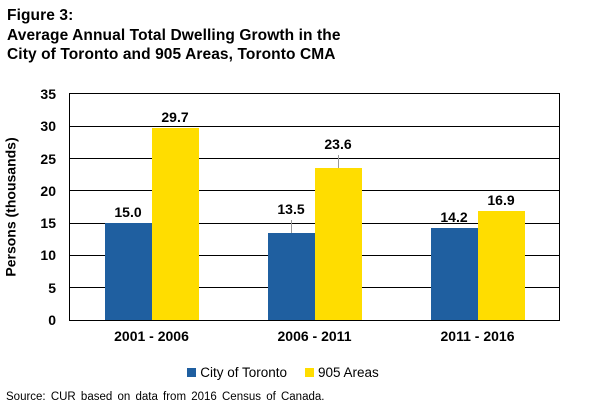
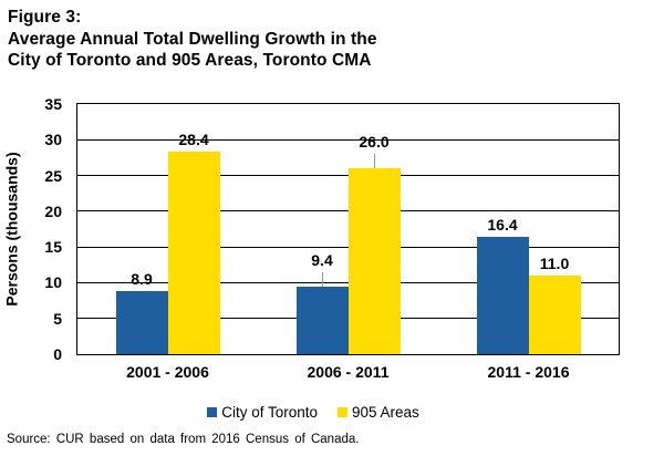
City of Toronto/2001 - 2006: 15.0 -> 8.9
905 Areas/2001 - 2006: 29.7 -> 28.4
City of Toronto/2006 - 2011: 13.5 -> 9.4
905 Areas/2006 - 2011: 23.6 -> 26.0
City of Toronto/2011 - 2016: 14.2 -> 16.4
905 Areas/2011 - 2016: 16.9 -> 11.0
